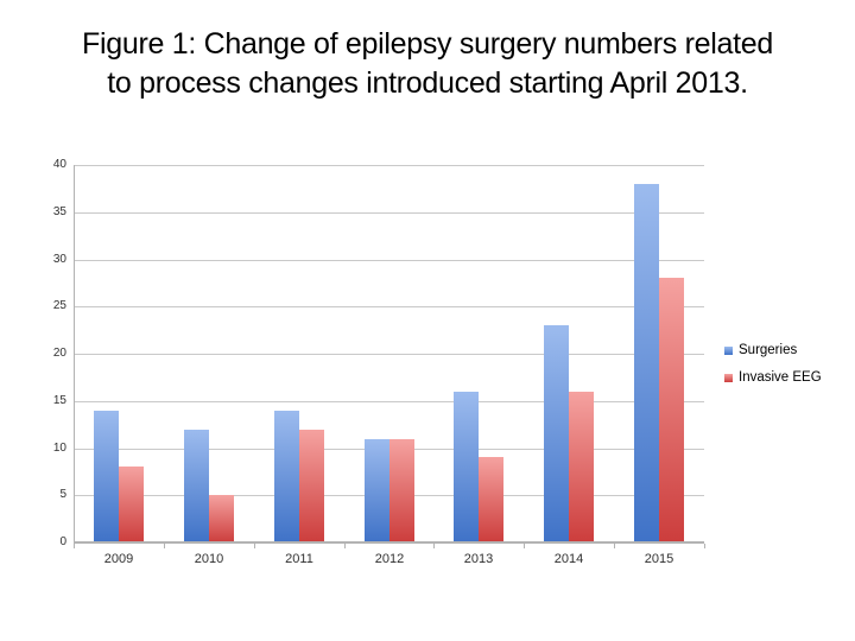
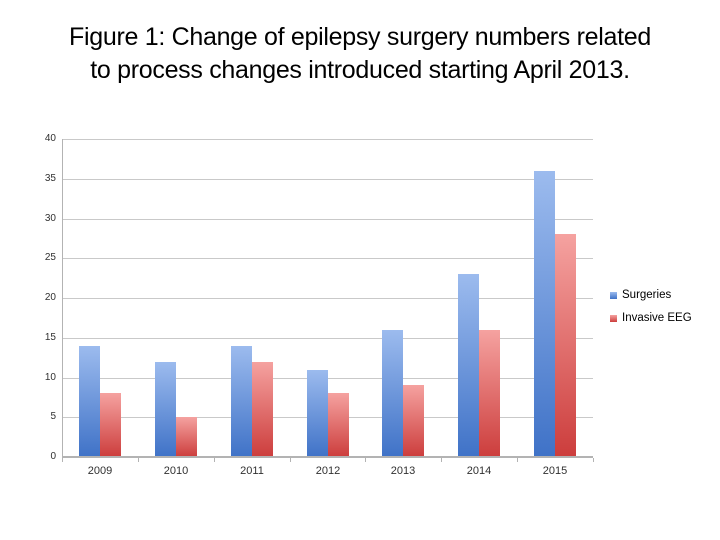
Invasive EEG/2012: 11 -> 8
Surgeries/2015: 38 -> 36
